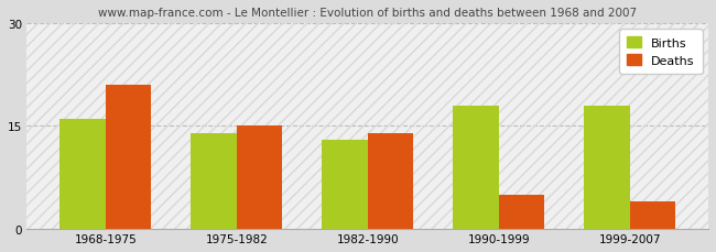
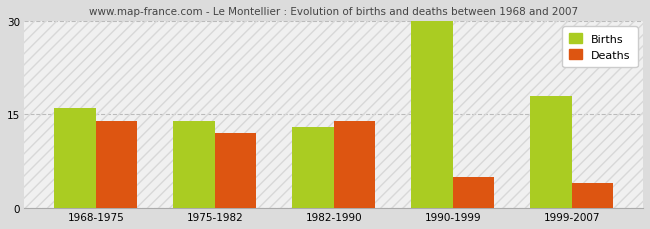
Deaths/1968-1975: 21 -> 14
Deaths/1975-1982: 15 -> 12
Births/1990-1999: 18 -> 30
